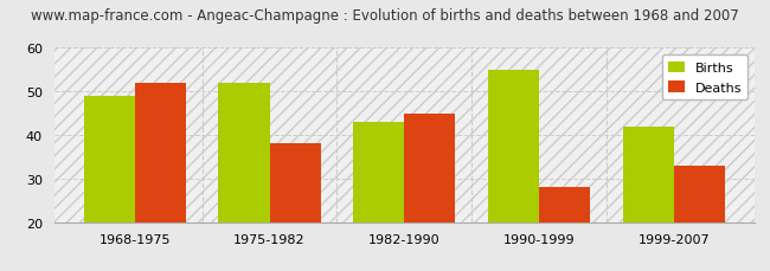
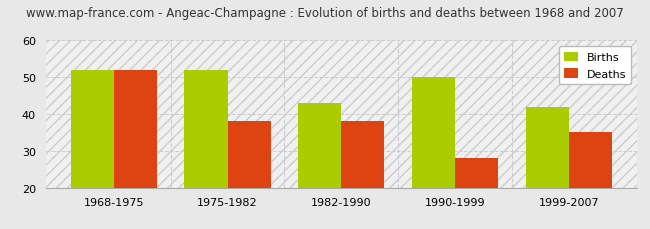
Births/1968-1975: 49 -> 52
Deaths/1982-1990: 45 -> 38
Births/1990-1999: 55 -> 50
Deaths/1999-2007: 33 -> 35
